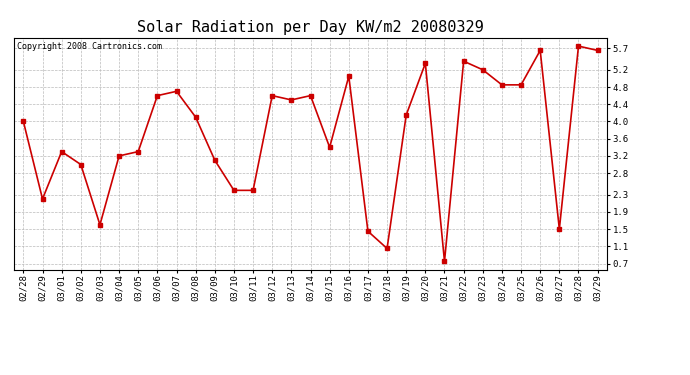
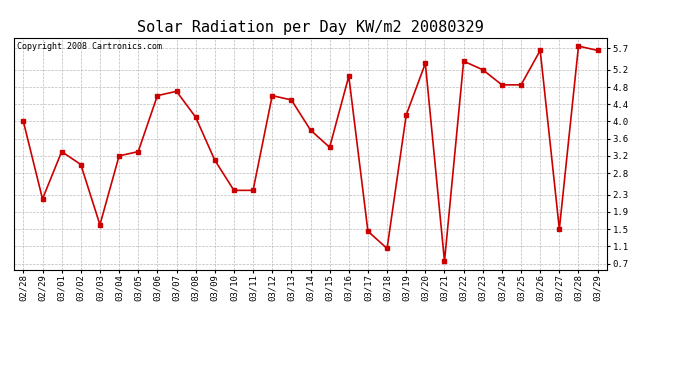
03/14: 4.60 -> 3.80
